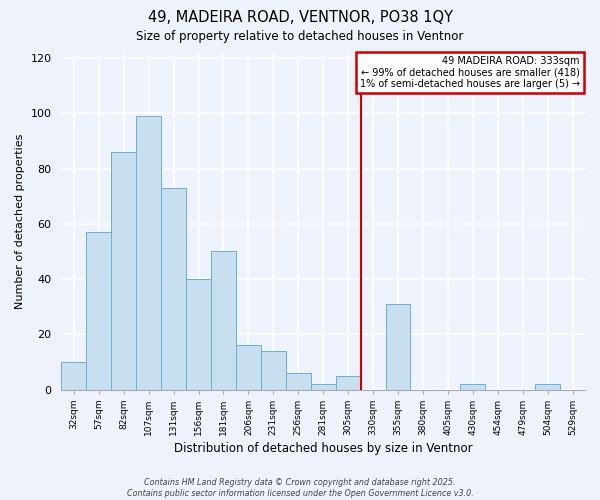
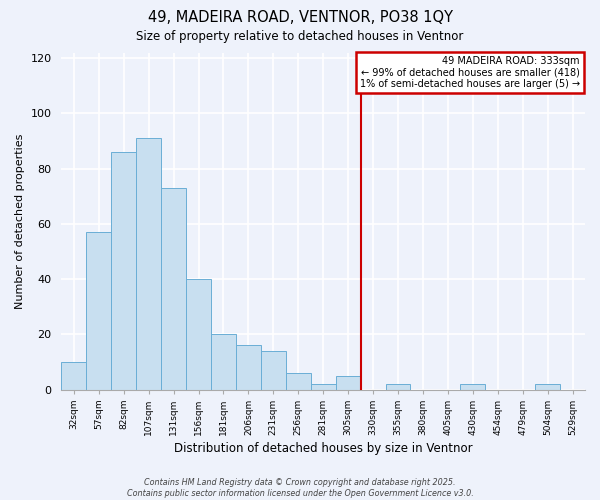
107sqm: 99 -> 91
181sqm: 50 -> 20
355sqm: 31 -> 2
